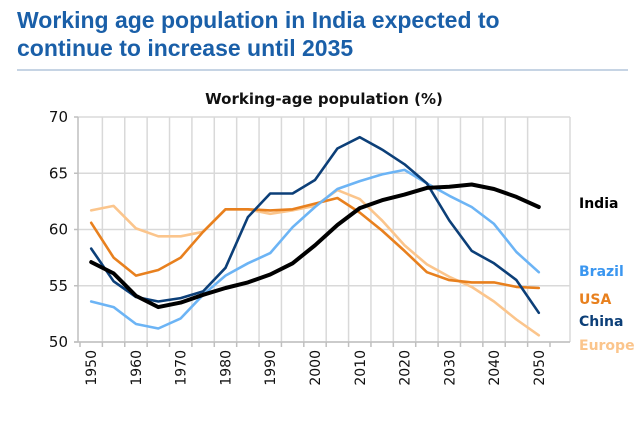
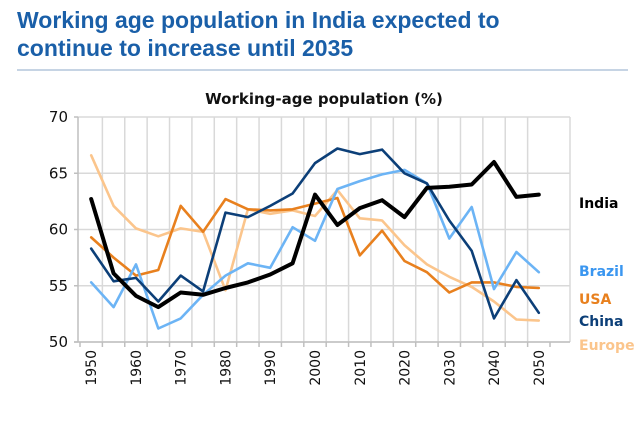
Europe/1950: 61.7 -> 66.6
USA/1950: 60.6 -> 59.3
Brazil/1950: 53.6 -> 55.3
India/1950: 57.1 -> 62.7
Brazil/1960: 51.6 -> 56.9
China/1960: 54.0 -> 55.7
Europe/1970: 59.4 -> 60.1
USA/1970: 57.5 -> 62.1
China/1970: 53.9 -> 55.9
India/1970: 53.5 -> 54.4
Europe/1980: 61.8 -> 54.6
USA/1980: 61.8 -> 62.7
China/1980: 56.6 -> 61.5
Brazil/1990: 57.9 -> 56.6
China/1990: 63.2 -> 62.1
Europe/2000: 62.1 -> 61.2
Brazil/2000: 62.0 -> 59.0
China/2000: 64.4 -> 65.9
India/2000: 58.6 -> 63.1
Europe/2010: 62.7 -> 61.0
USA/2010: 61.5 -> 57.7
China/2010: 68.2 -> 66.7
USA/2020: 58.1 -> 57.2
China/2020: 65.8 -> 65.0
India/2020: 63.1 -> 61.1
USA/2030: 55.5 -> 54.4
Brazil/2030: 63.0 -> 59.2
Brazil/2040: 60.5 -> 54.7
China/2040: 57.0 -> 52.1
India/2040: 63.6 -> 66.0
Europe/2050: 50.6 -> 51.9
India/2050: 62.0 -> 63.1
